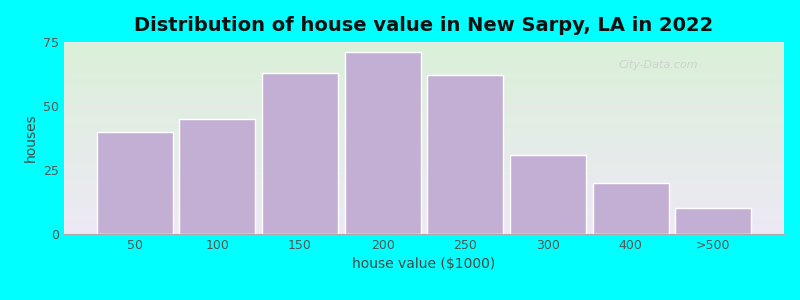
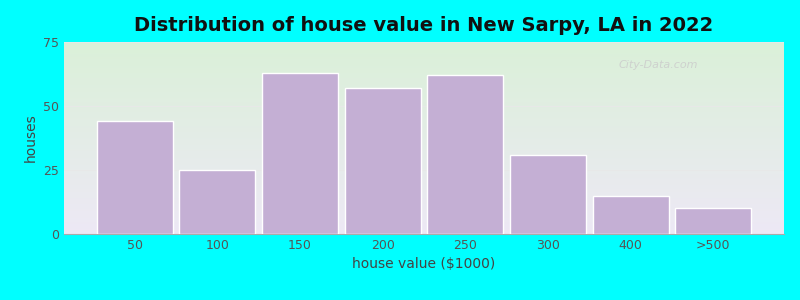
50: 40 -> 44
100: 45 -> 25
200: 71 -> 57
400: 20 -> 15
